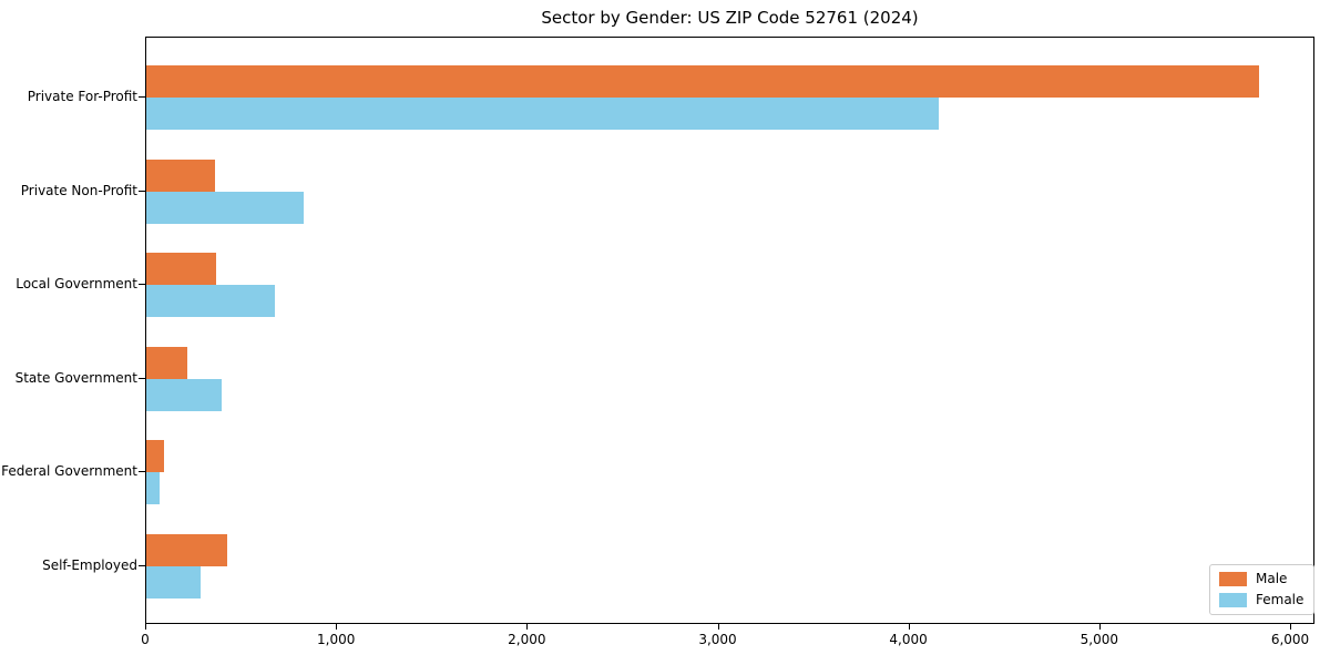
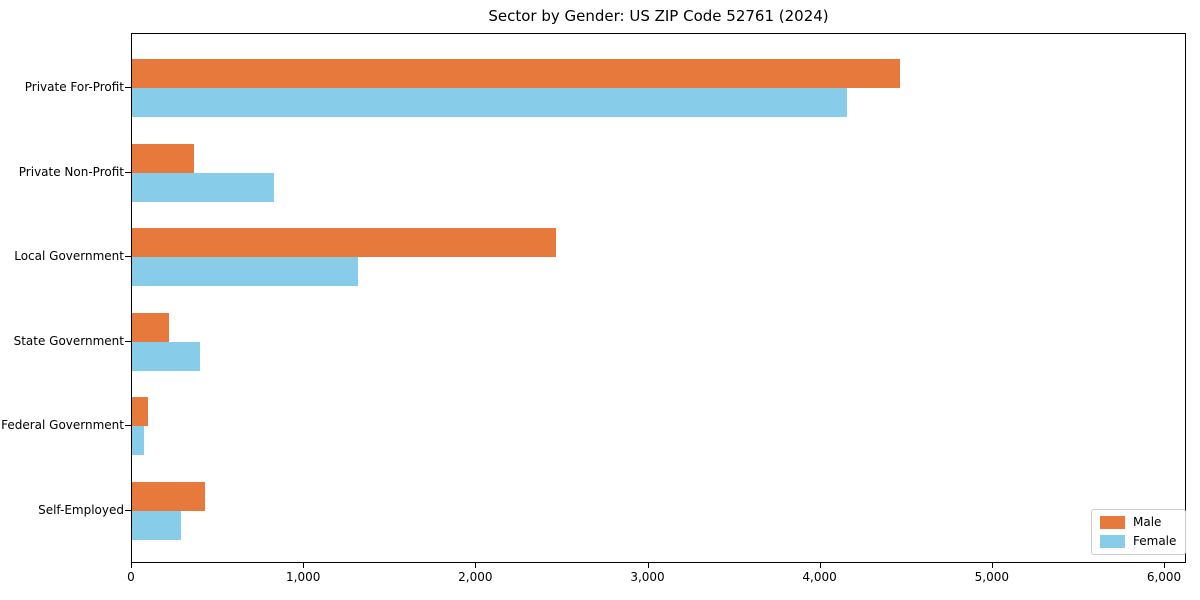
Male/Private For-Profit: 5830 -> 4460
Male/Local Government: 360 -> 2460
Female/Local Government: 680 -> 1310
